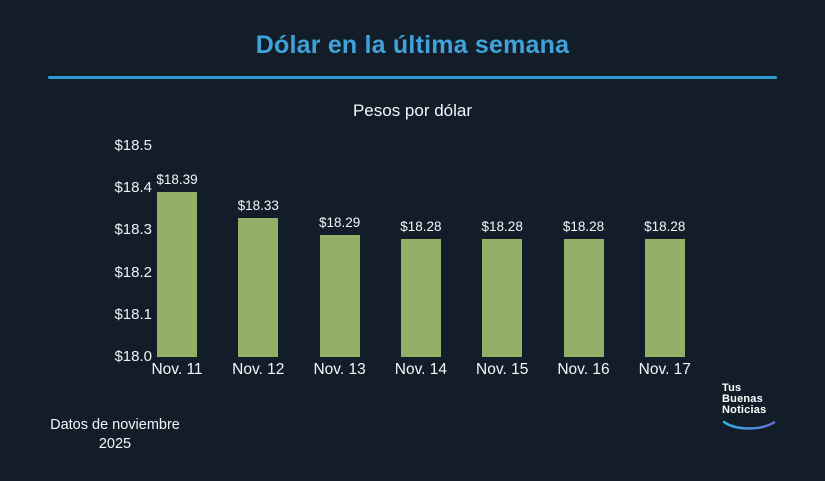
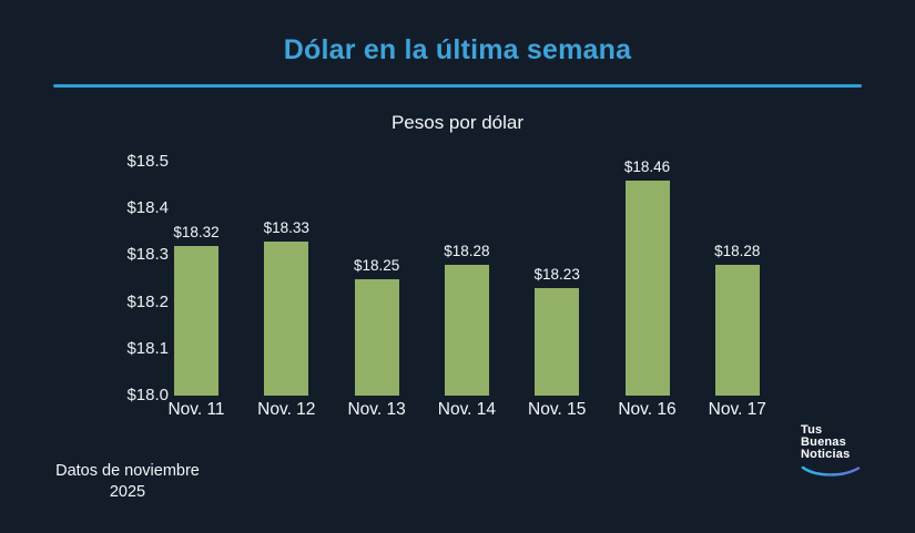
Nov. 11: $18.39 -> $18.32
Nov. 13: $18.29 -> $18.25
Nov. 15: $18.28 -> $18.23
Nov. 16: $18.28 -> $18.46
